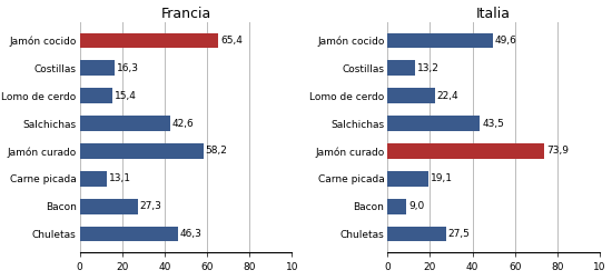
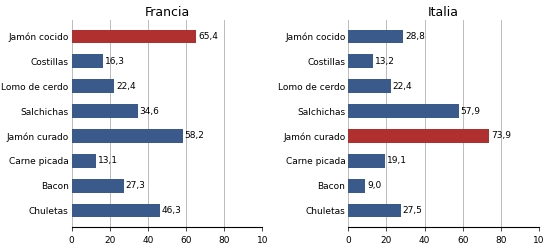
Francia/Lomo de cerdo: 15,4 -> 22,4
Francia/Salchichas: 42,6 -> 34,6
Italia/Jamón cocido: 49,6 -> 28,8
Italia/Salchichas: 43,5 -> 57,9
